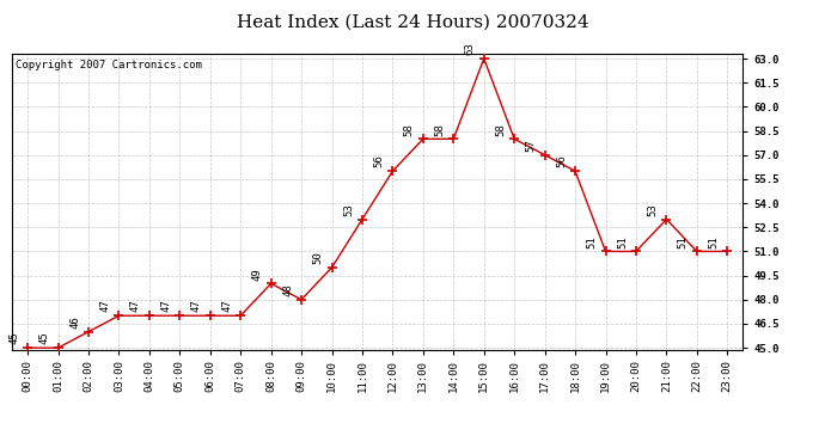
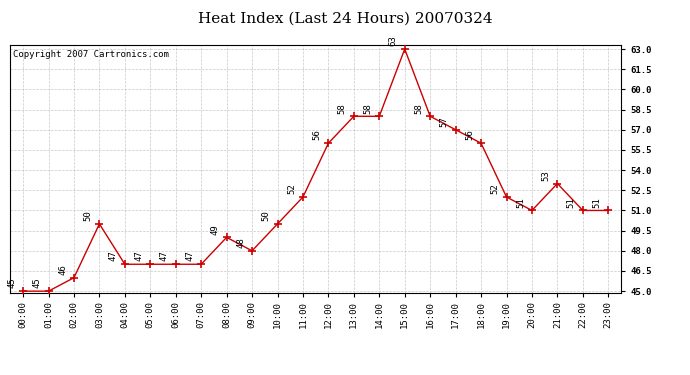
03:00: 47 -> 50
11:00: 53 -> 52
19:00: 51 -> 52
